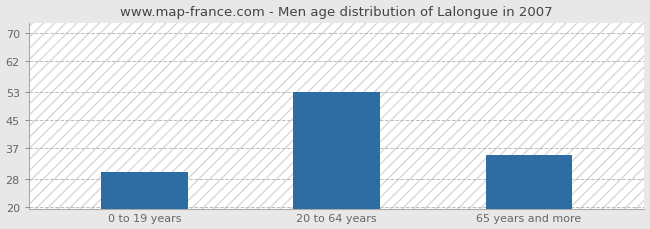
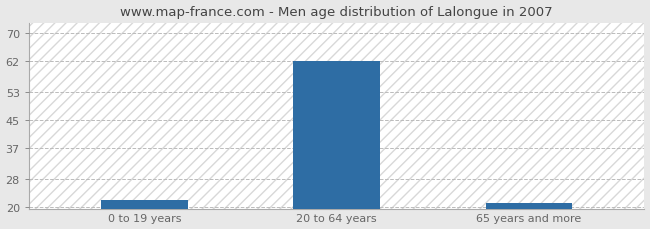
0 to 19 years: 30 -> 22
20 to 64 years: 53 -> 62
65 years and more: 35 -> 21
